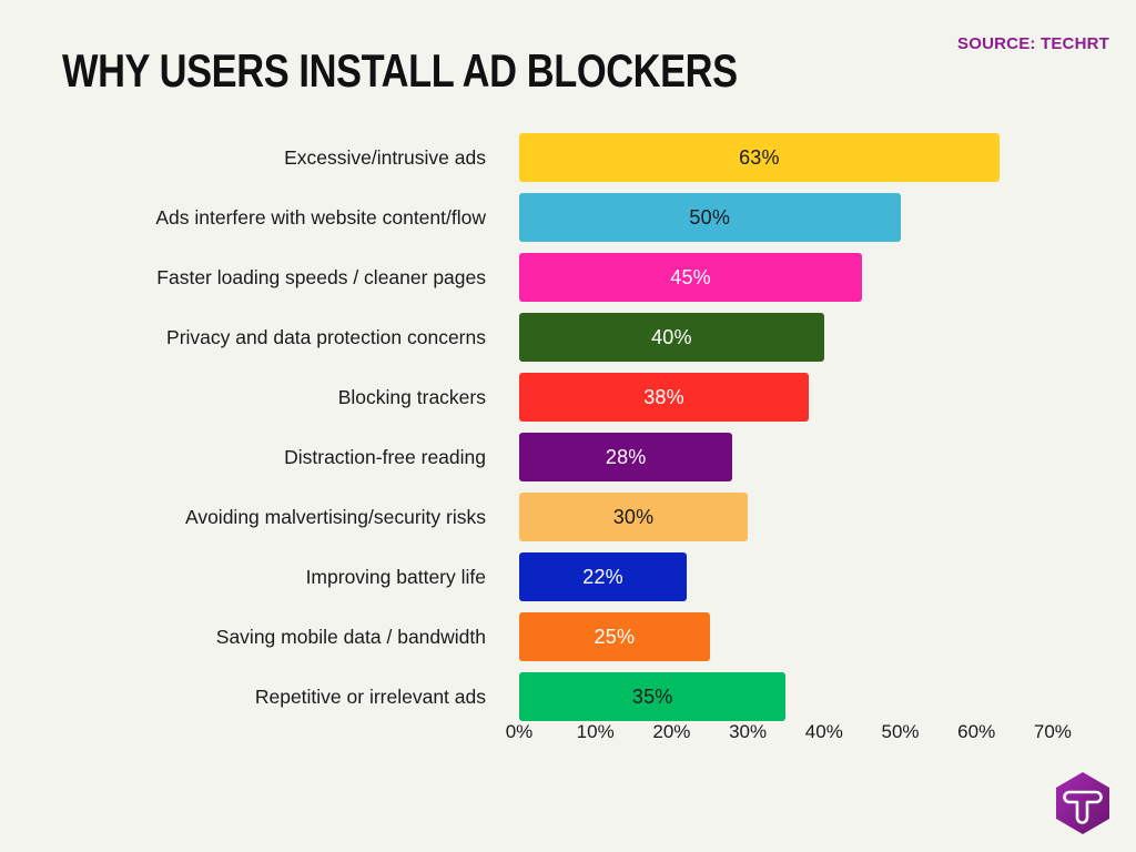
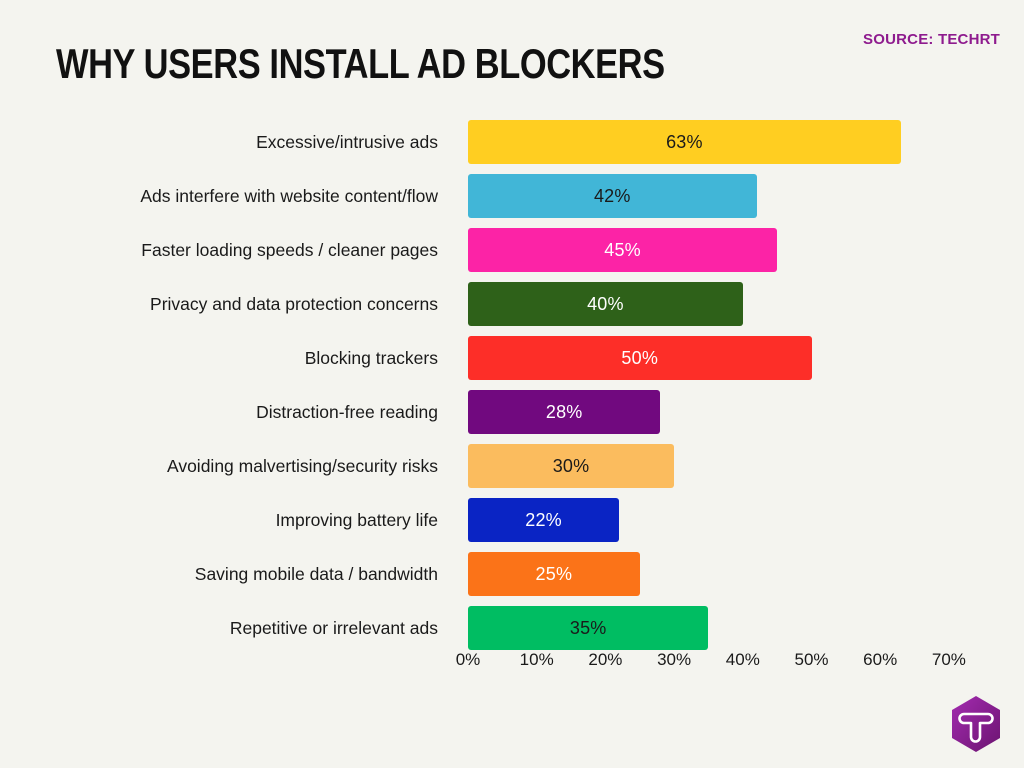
Ads interfere with website content/flow: 50% -> 42%
Blocking trackers: 38% -> 50%
